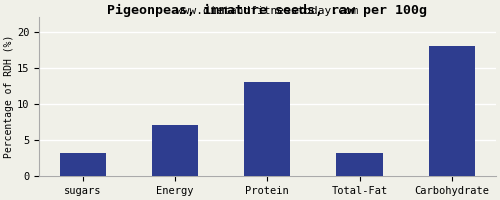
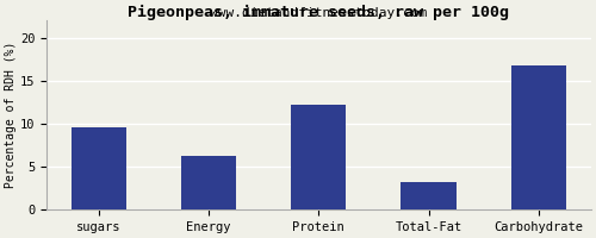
sugars: 3.2 -> 9.6
Energy: 7.1 -> 6.2
Protein: 13.0 -> 12.2
Carbohydrate: 18.0 -> 16.8
